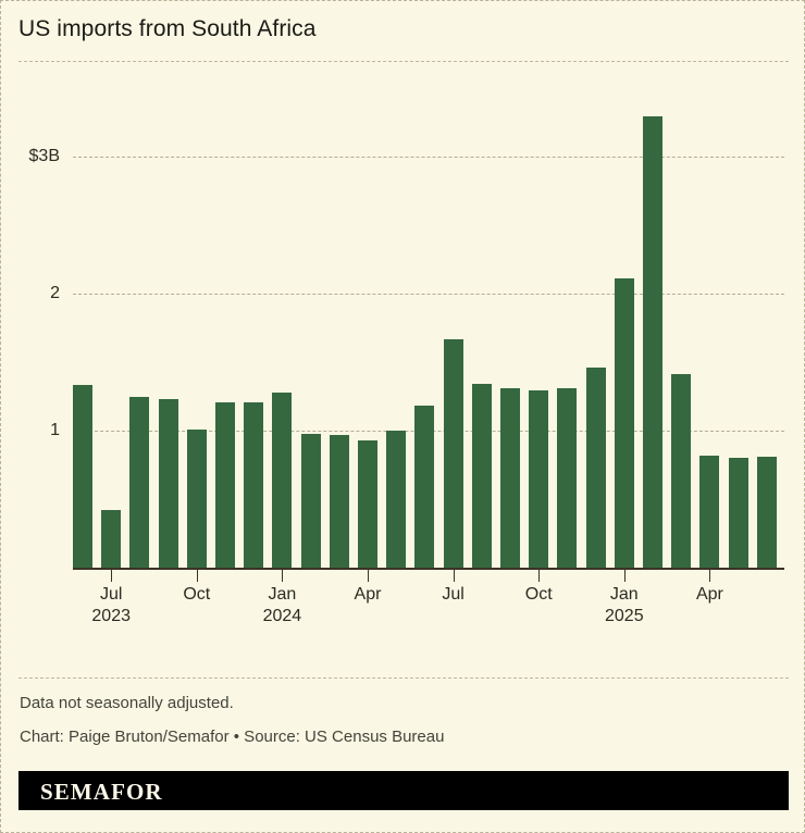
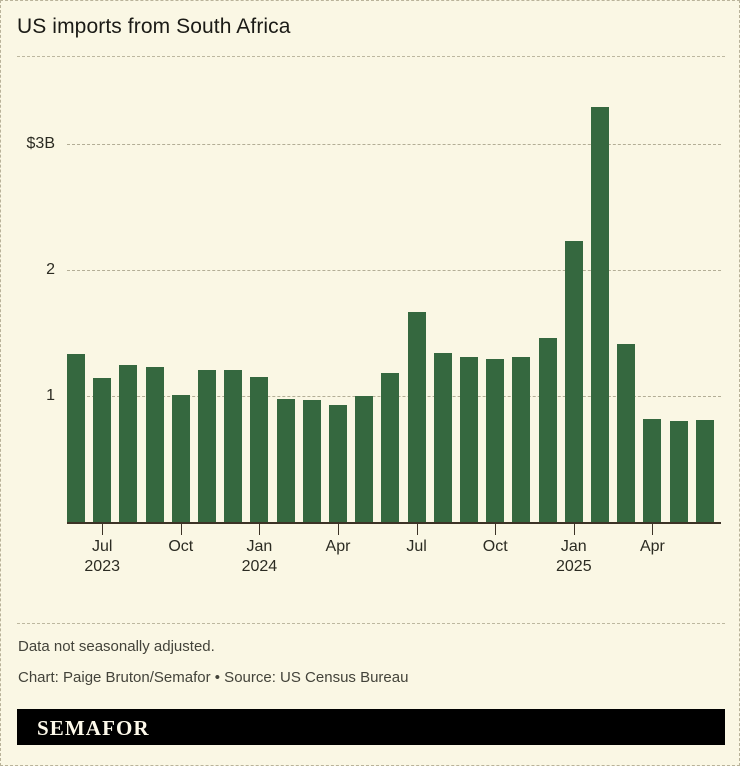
Jul 2023: $0.42B -> $1.14B
Jan 2024: $1.28B -> $1.15B
Jan 2025: $2.11B -> $2.23B
